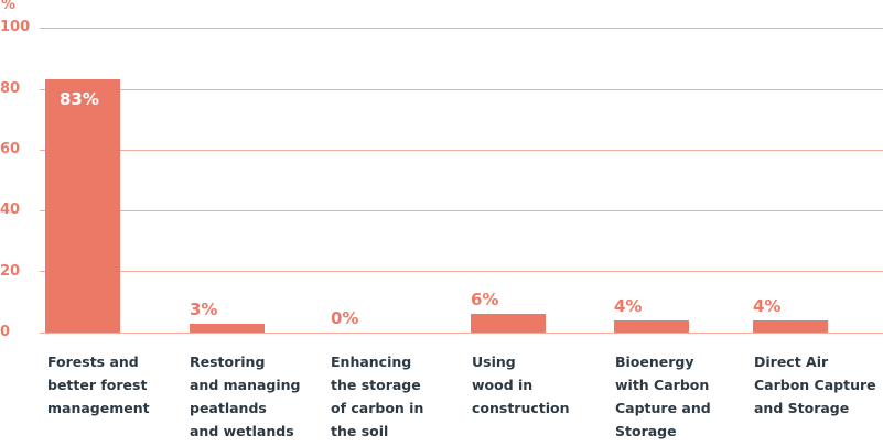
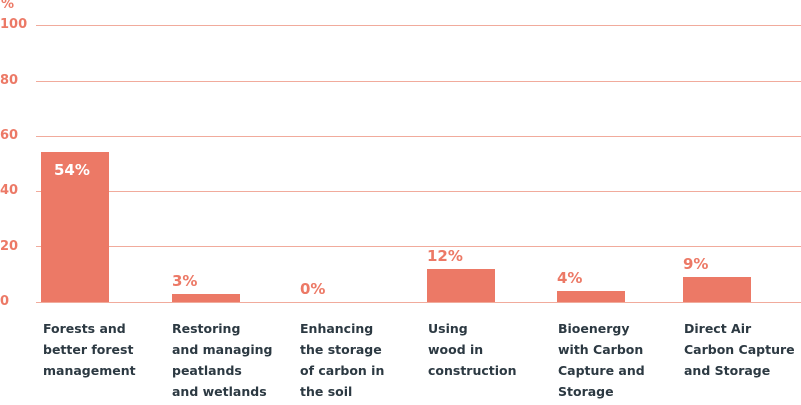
Forests and better forest management: 83% -> 54%
Using wood in construction: 6% -> 12%
Direct Air Carbon Capture and Storage: 4% -> 9%
